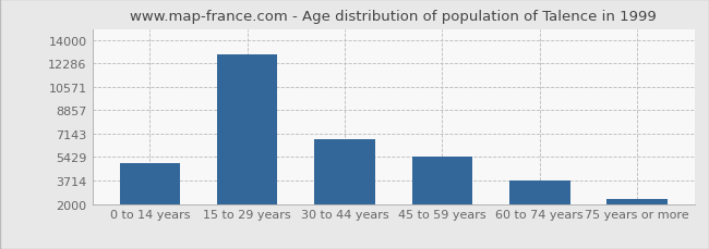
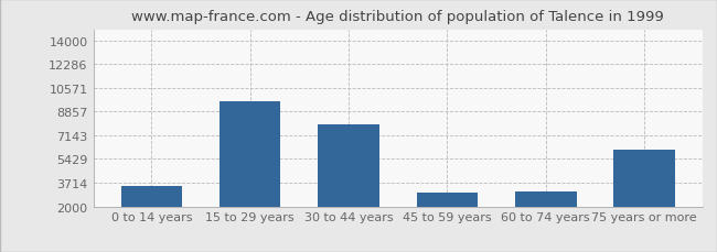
0 to 14 years: 5000 -> 3500
15 to 29 years: 12900 -> 9600
30 to 44 years: 6700 -> 7900
45 to 59 years: 5500 -> 3000
60 to 74 years: 3700 -> 3100
75 years or more: 2400 -> 6100
